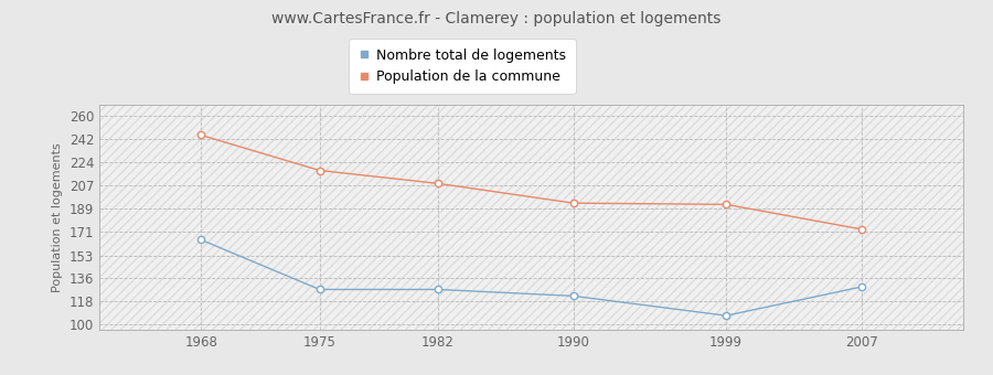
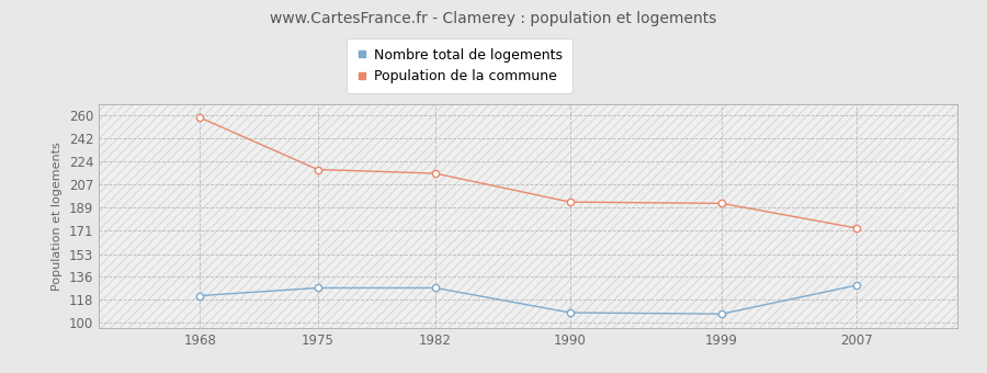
Nombre total de logements/1968: 165 -> 121
Population de la commune/1968: 245 -> 258
Population de la commune/1982: 208 -> 215
Nombre total de logements/1990: 122 -> 108
